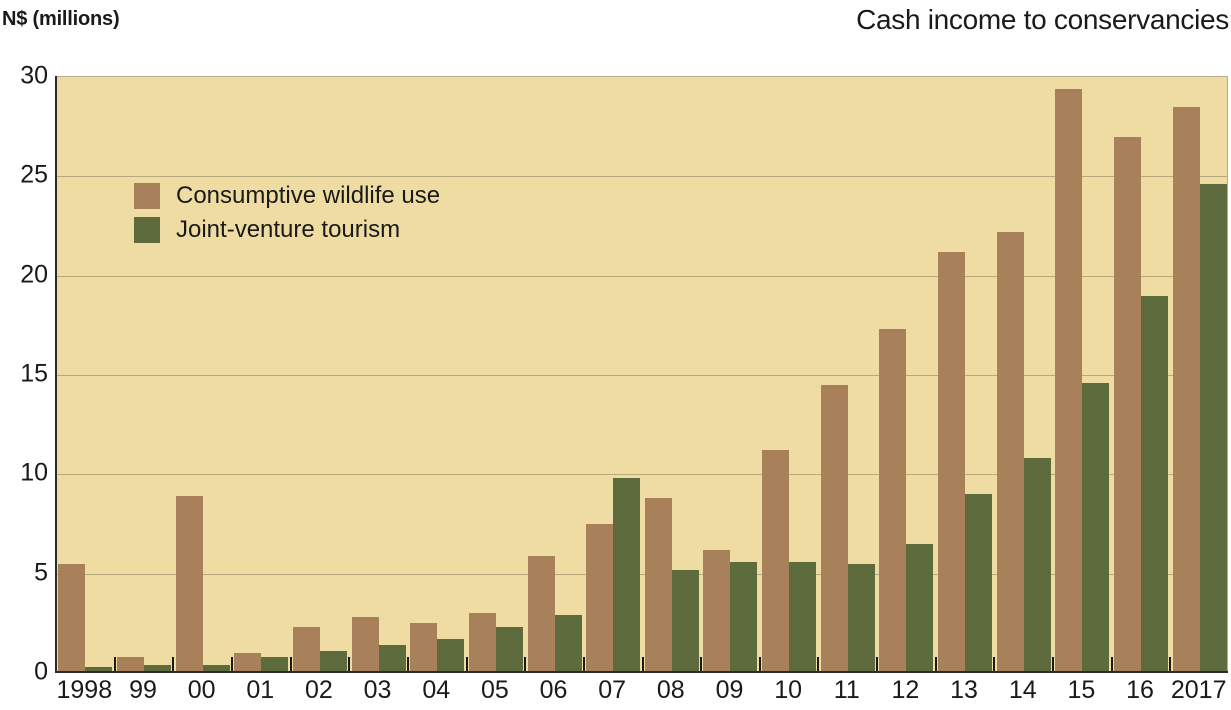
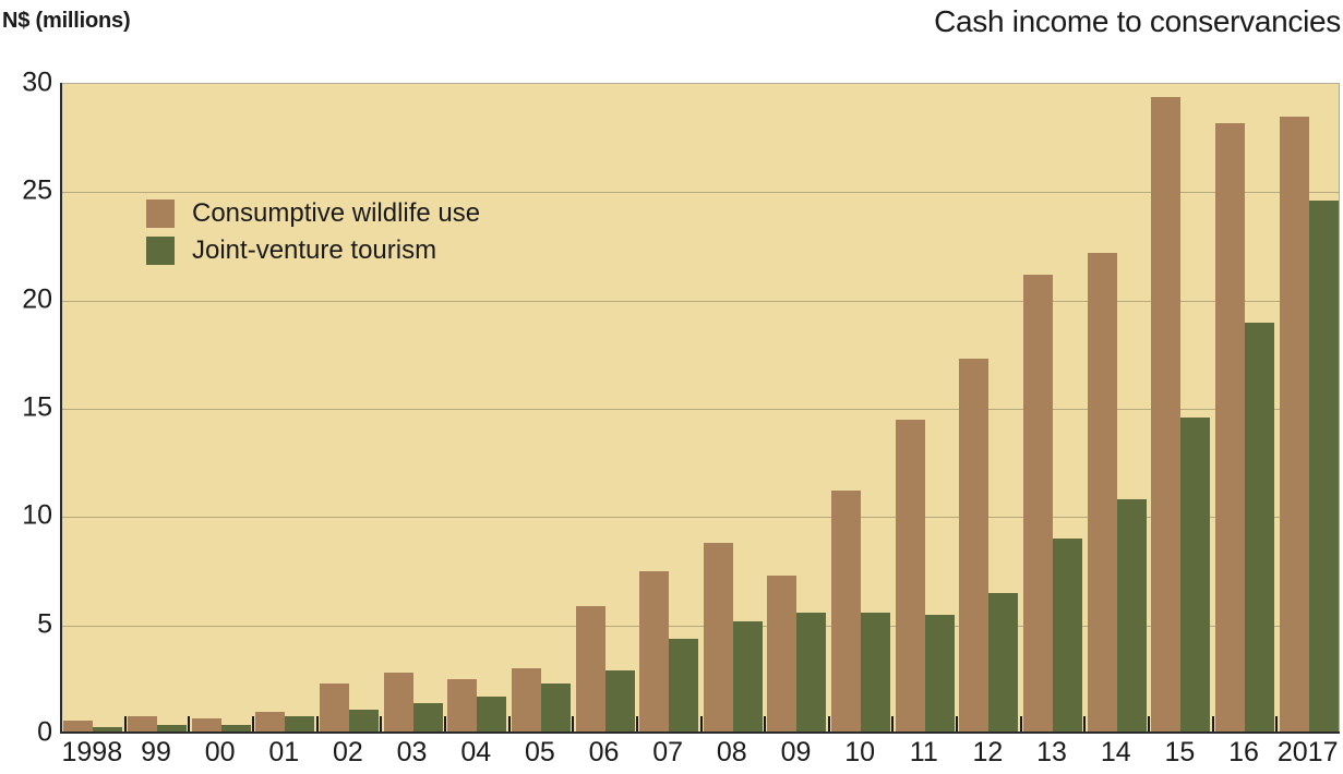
Consumptive wildlife use/1998: 5.4 -> 0.5
Consumptive wildlife use/00: 8.8 -> 0.6
Joint-venture tourism/07: 9.7 -> 4.3
Consumptive wildlife use/09: 6.1 -> 7.2
Consumptive wildlife use/16: 26.9 -> 28.1
